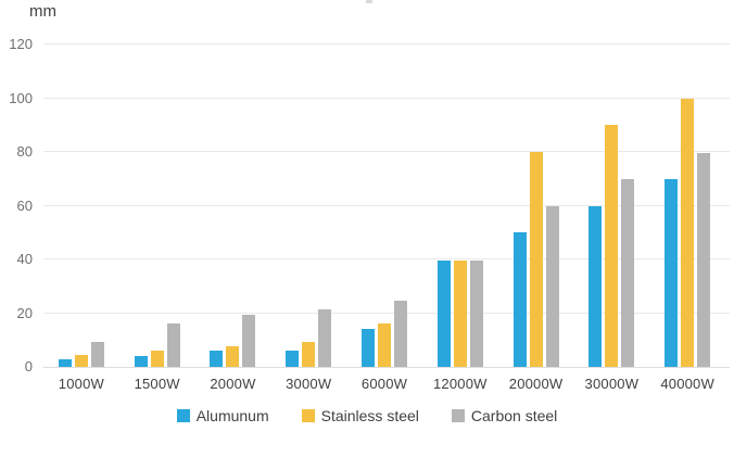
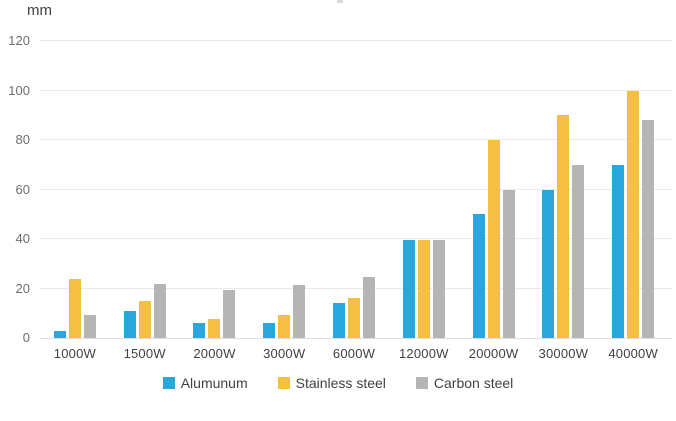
Stainless steel/1000W: 4 -> 24
Alumunum/1500W: 4 -> 11
Stainless steel/1500W: 6 -> 15
Carbon steel/1500W: 16 -> 22
Carbon steel/40000W: 80 -> 88
